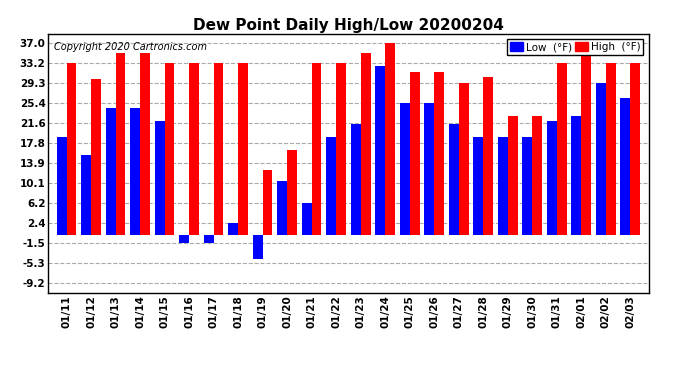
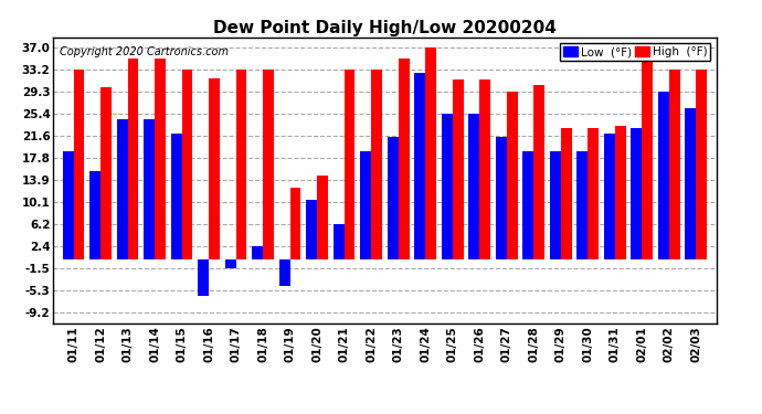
Low (°F)/01/16: -1.5 -> -6.2
High (°F)/01/16: 33.2 -> 31.6
High (°F)/01/20: 16.5 -> 14.6
High (°F)/01/31: 33.2 -> 23.4
